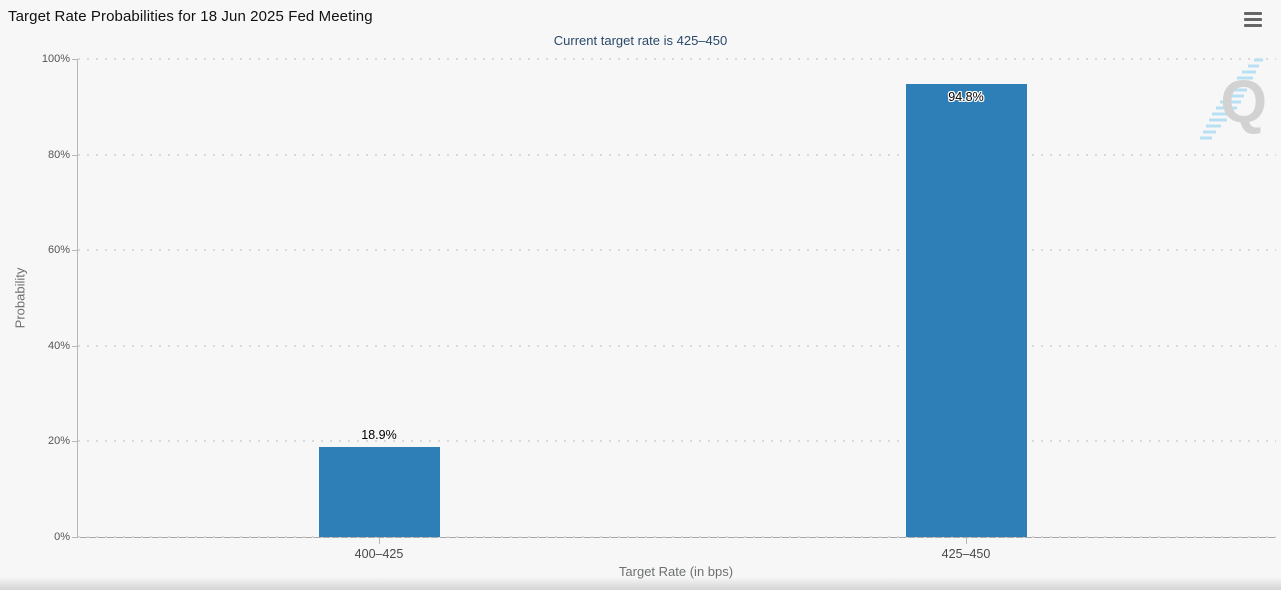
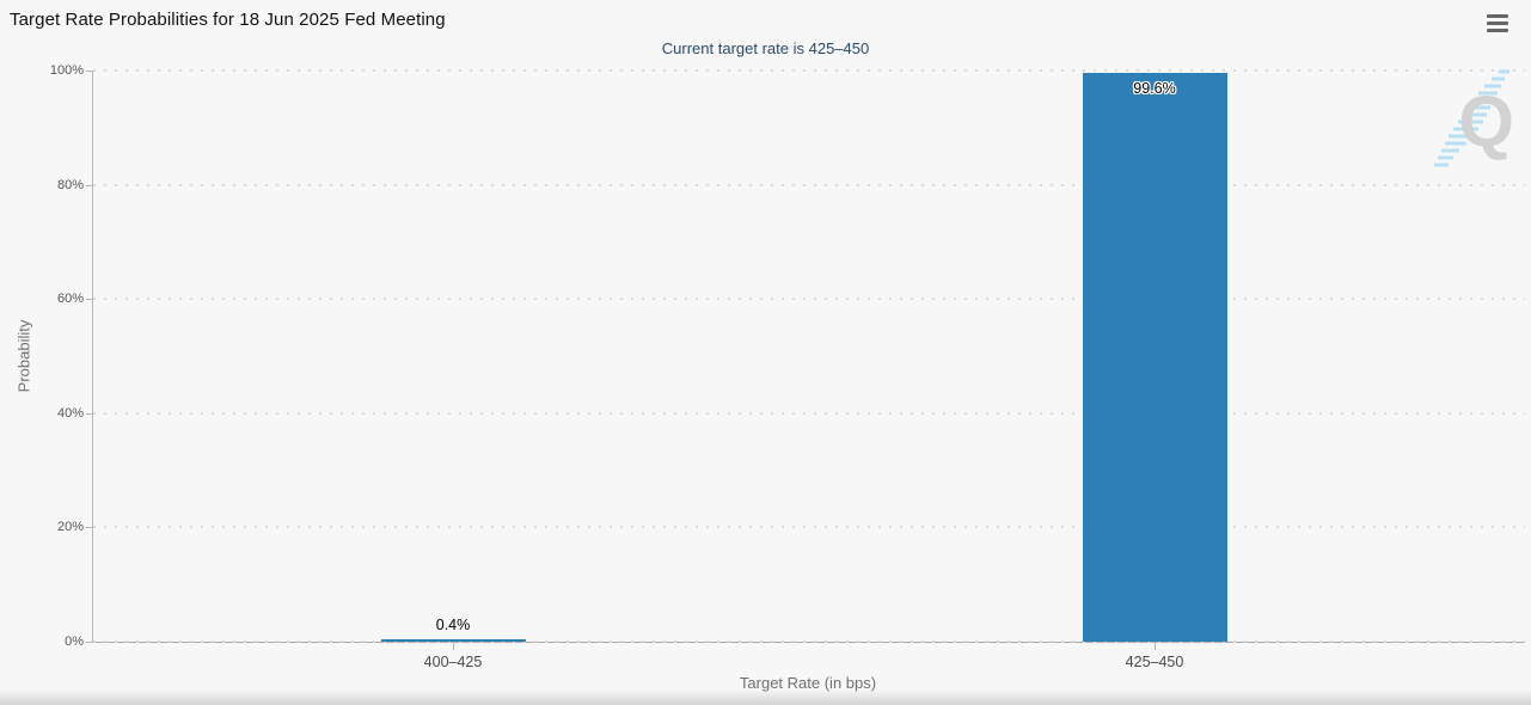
400–425: 18.9% -> 0.4%
425–450: 94.8% -> 99.6%
